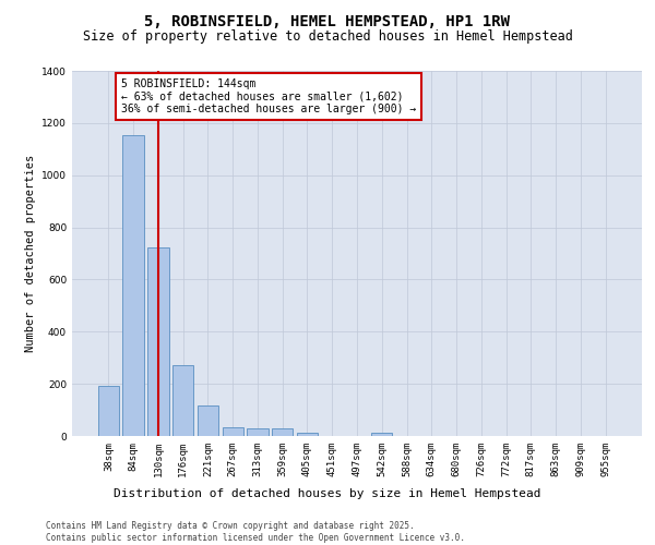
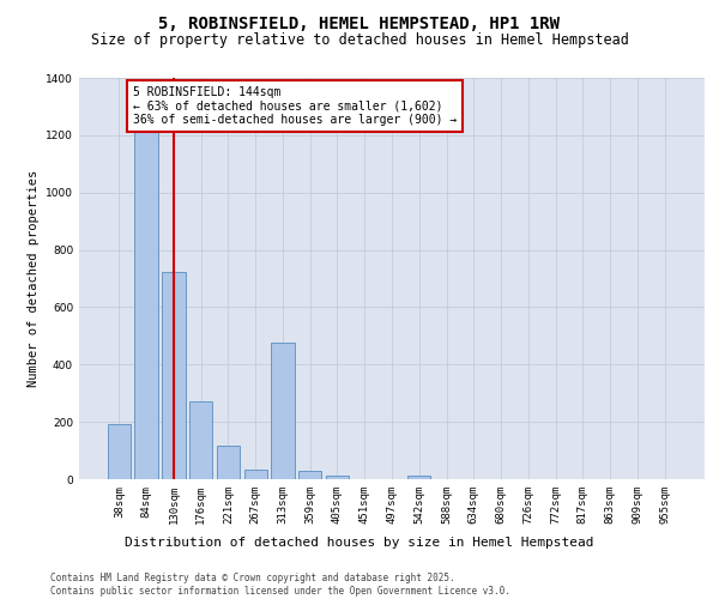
84sqm: 1155 -> 1220
313sqm: 30 -> 475
